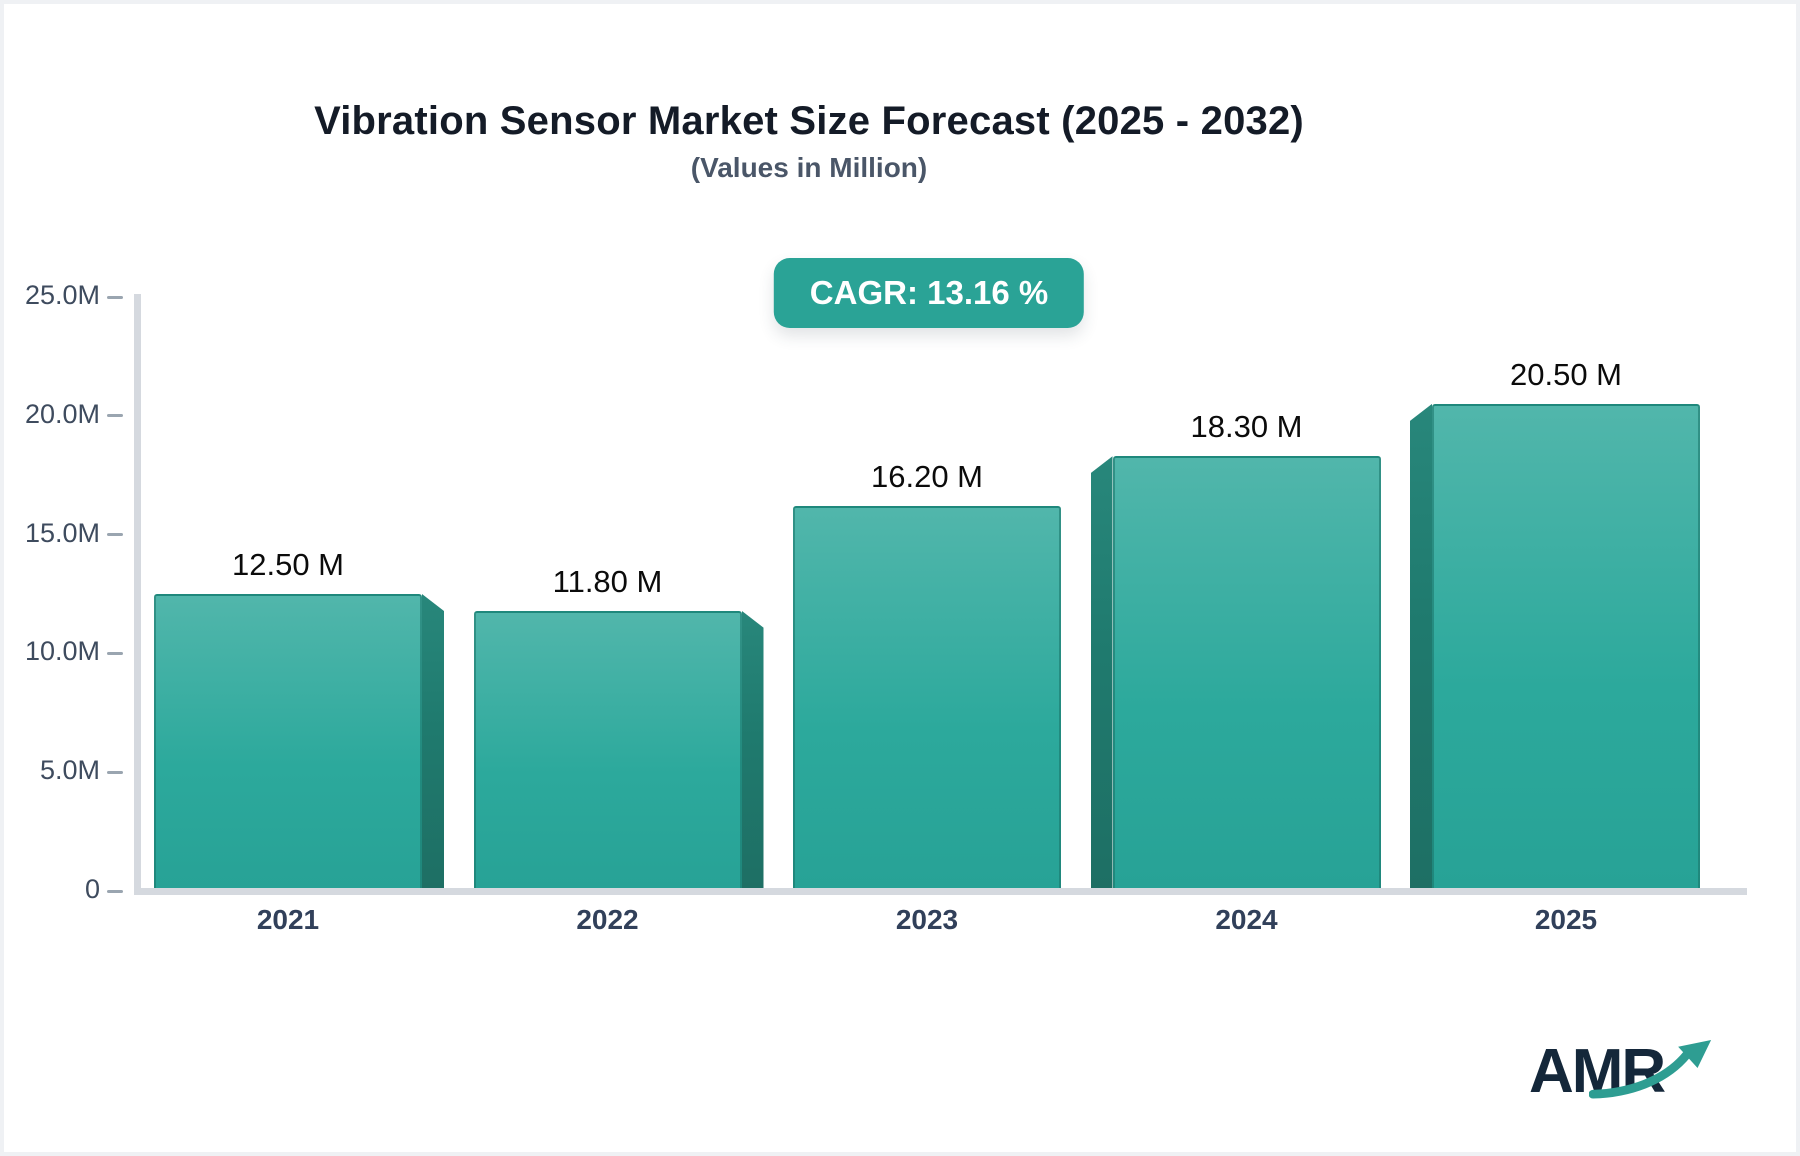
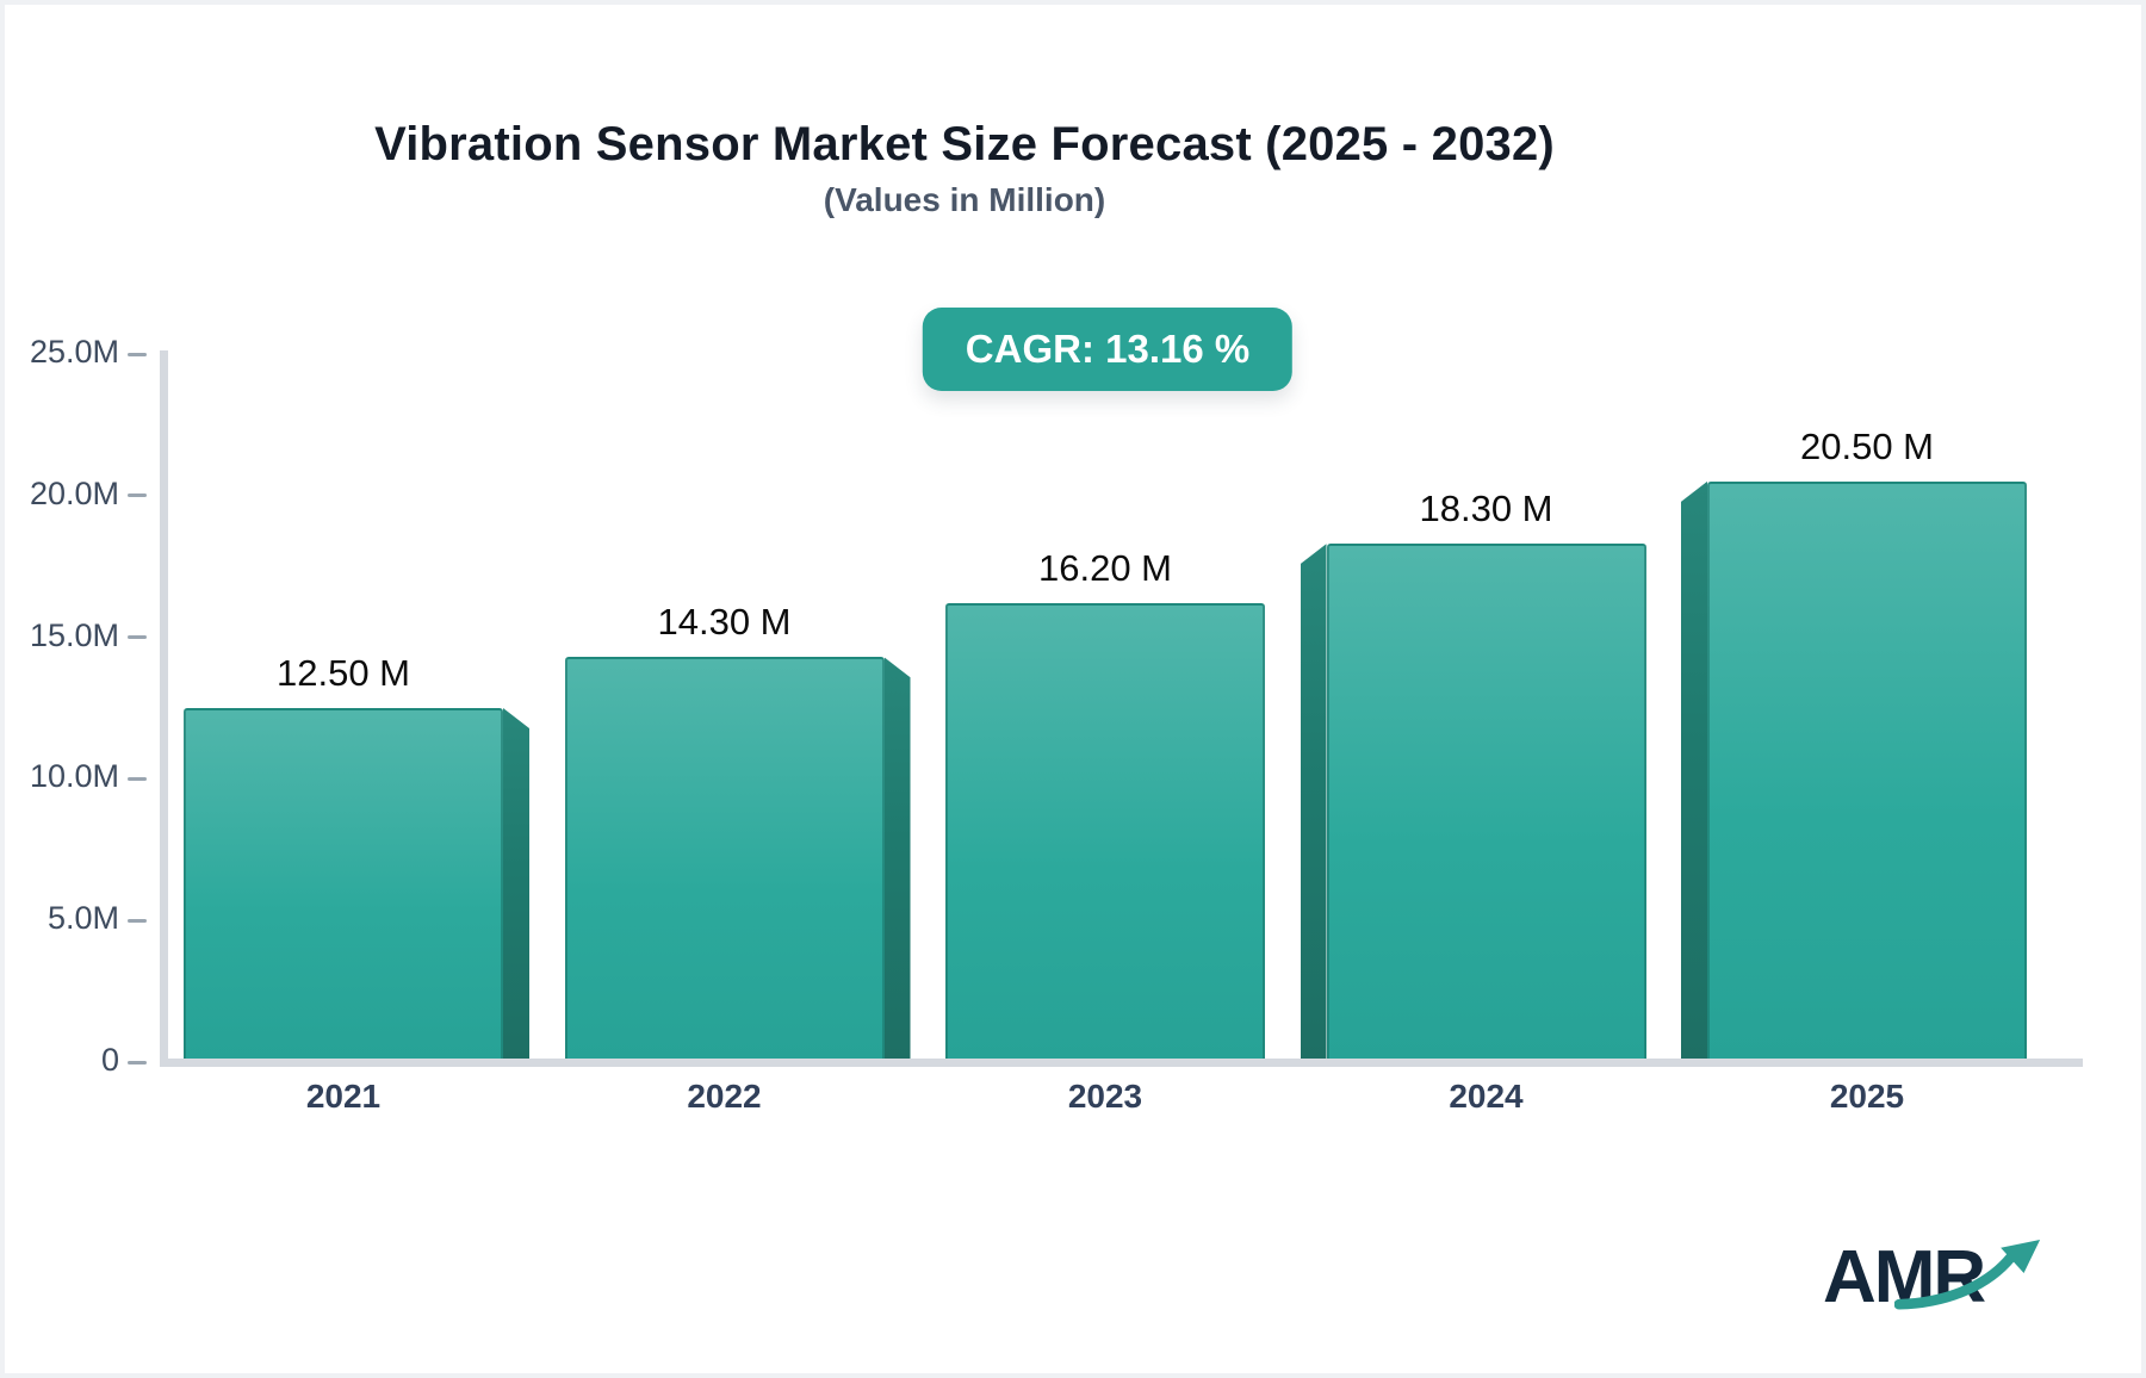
2022: 11.80 -> 14.30
